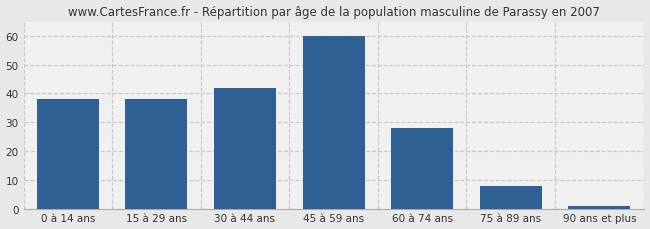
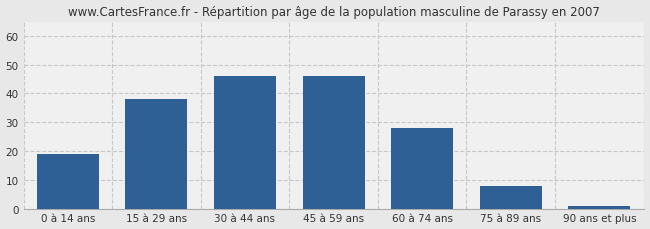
0 à 14 ans: 38.0 -> 19.0
30 à 44 ans: 42.0 -> 46.0
45 à 59 ans: 60.0 -> 46.0
